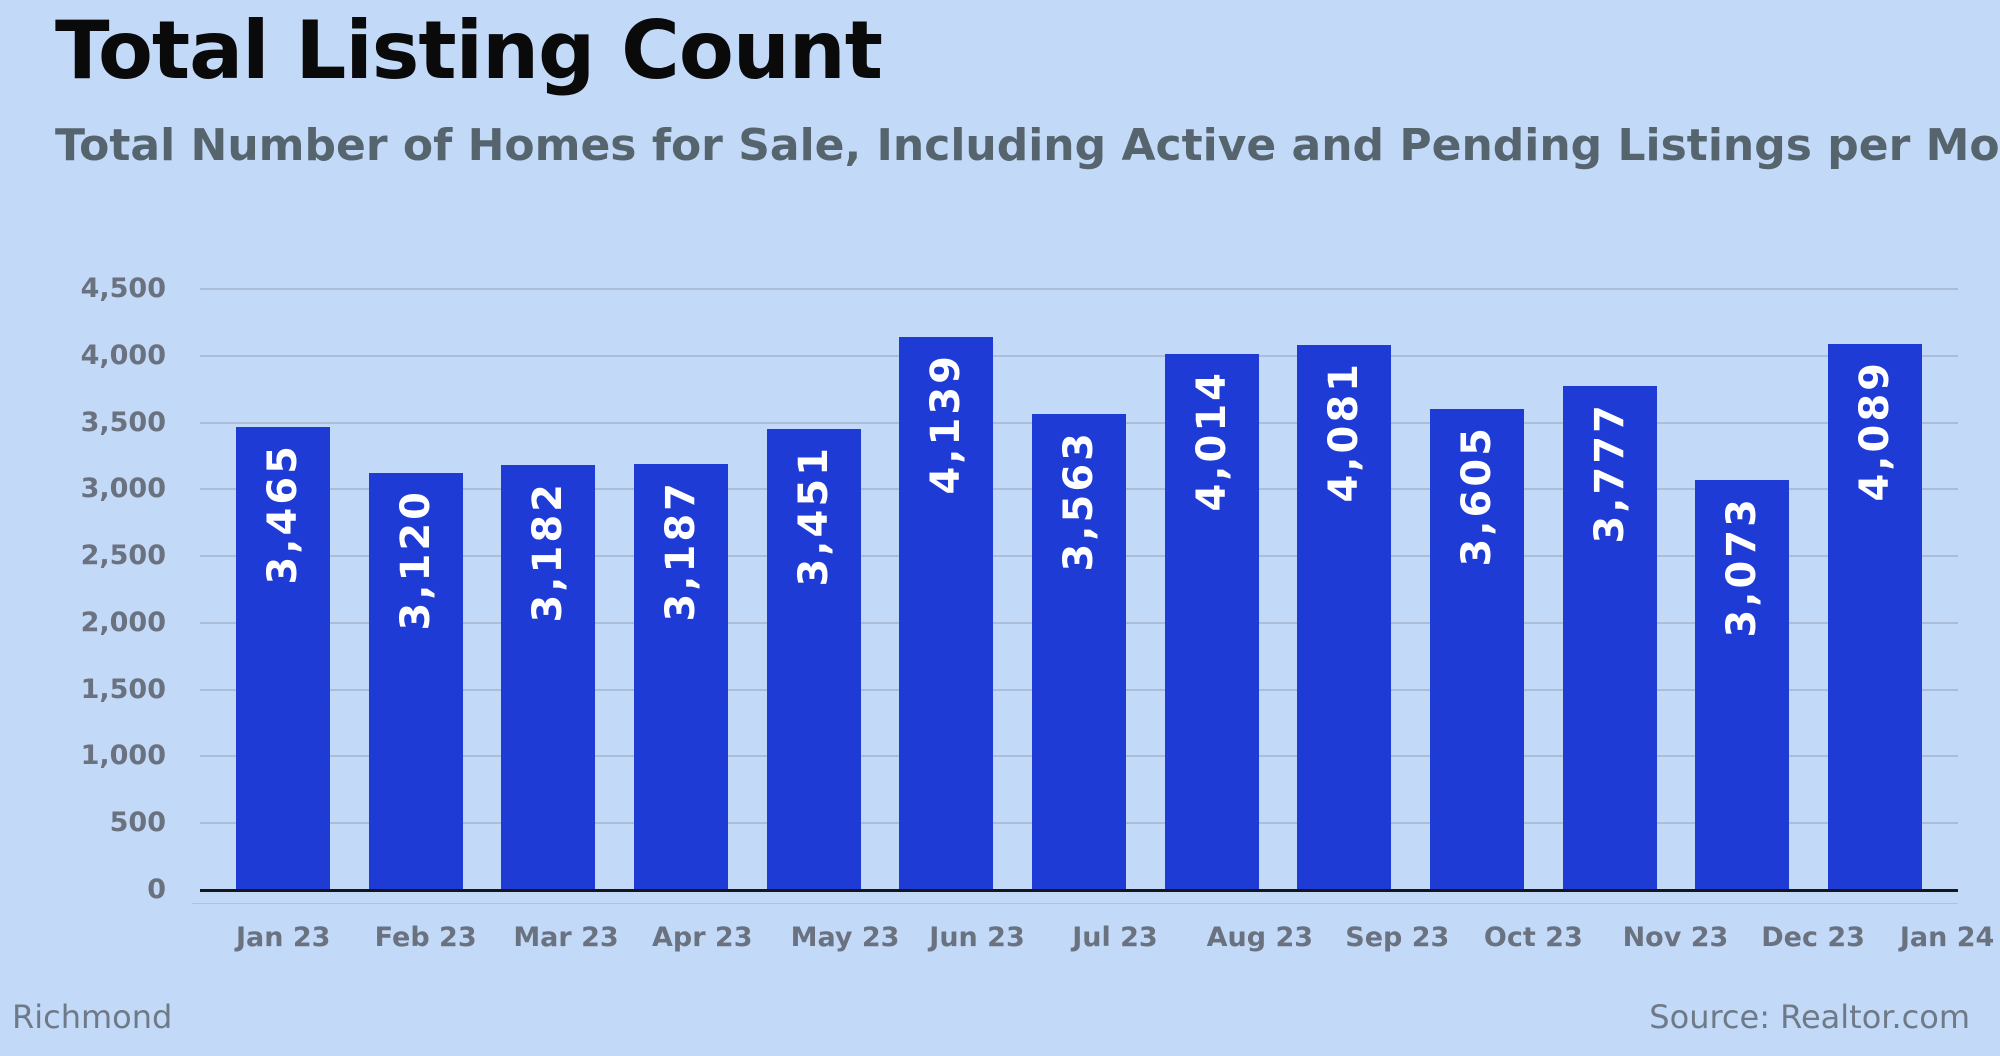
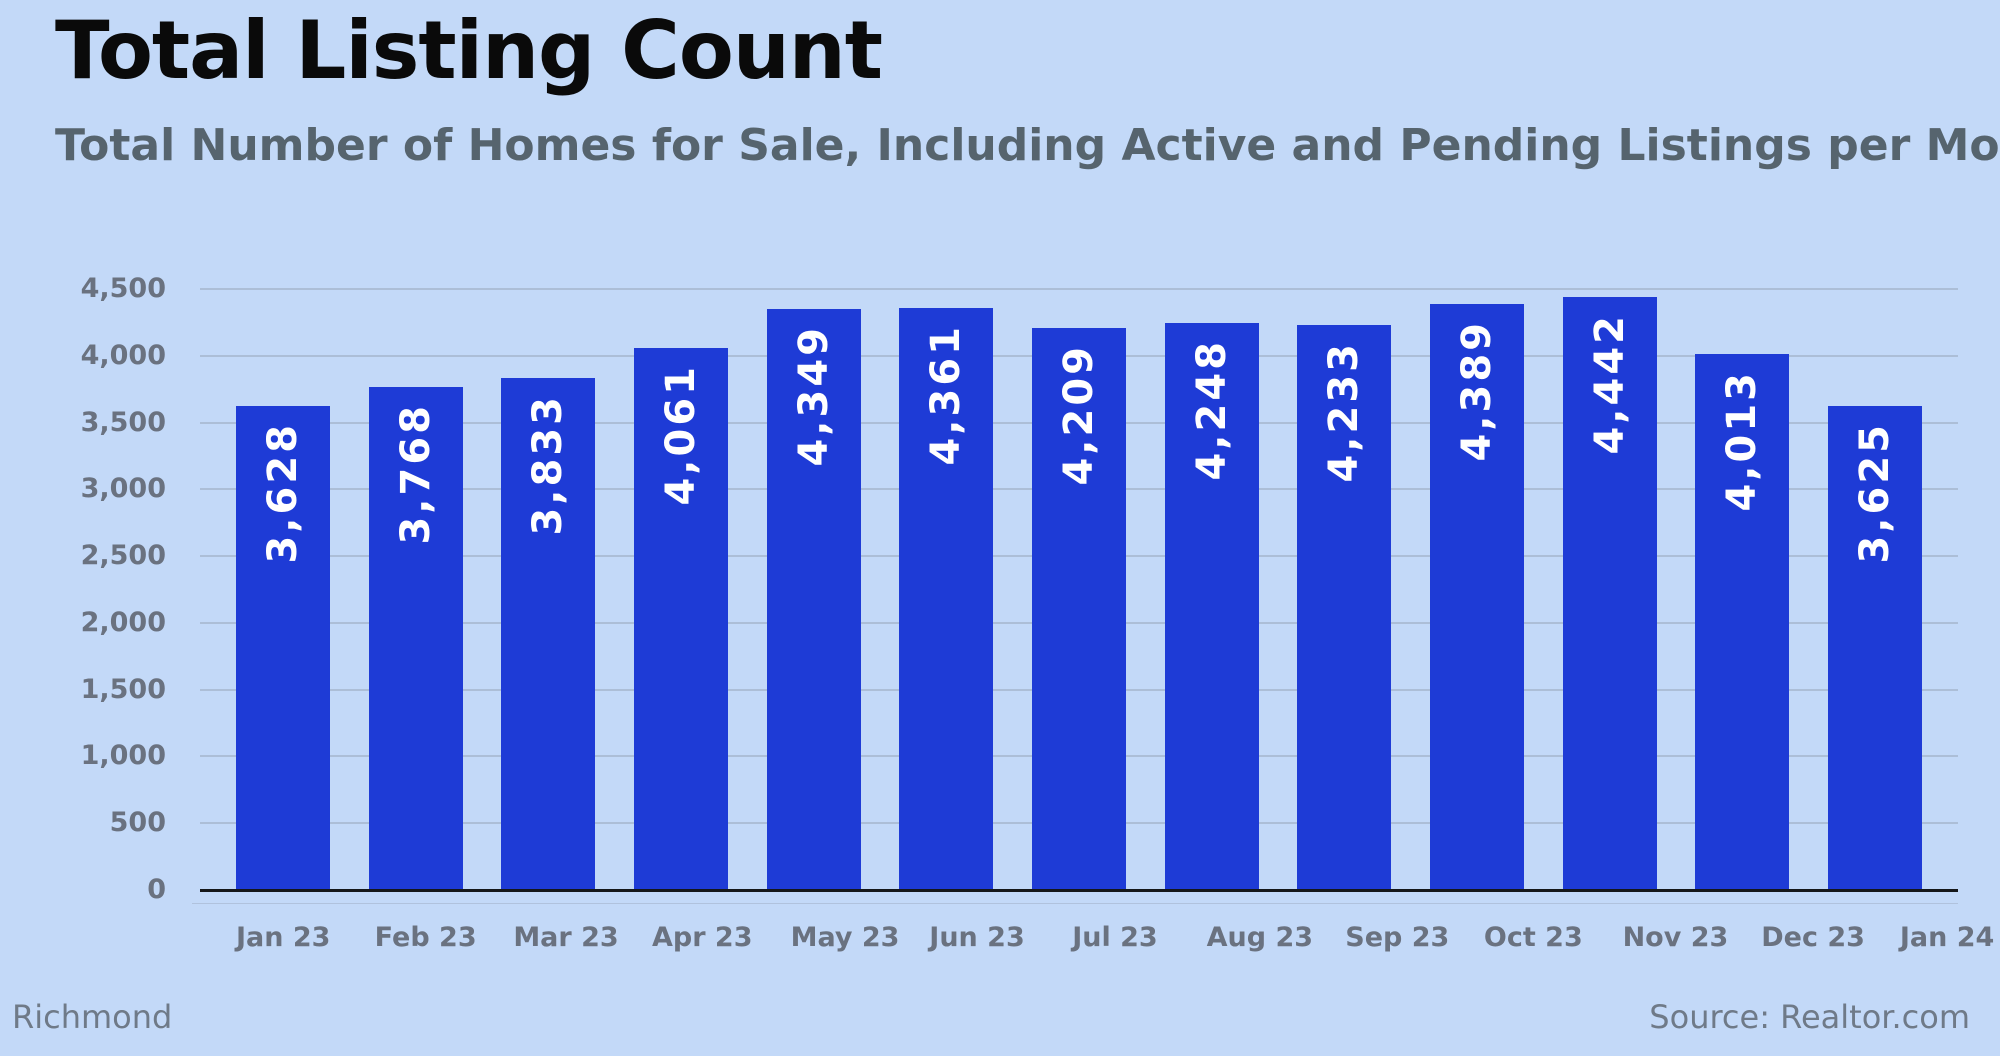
Jan 23: 3,465 -> 3,628
Feb 23: 3,120 -> 3,768
Mar 23: 3,182 -> 3,833
Apr 23: 3,187 -> 4,061
May 23: 3,451 -> 4,349
Jun 23: 4,139 -> 4,361
Jul 23: 3,563 -> 4,209
Aug 23: 4,014 -> 4,248
Sep 23: 4,081 -> 4,233
Oct 23: 3,605 -> 4,389
Nov 23: 3,777 -> 4,442
Dec 23: 3,073 -> 4,013
Jan 24: 4,089 -> 3,625
